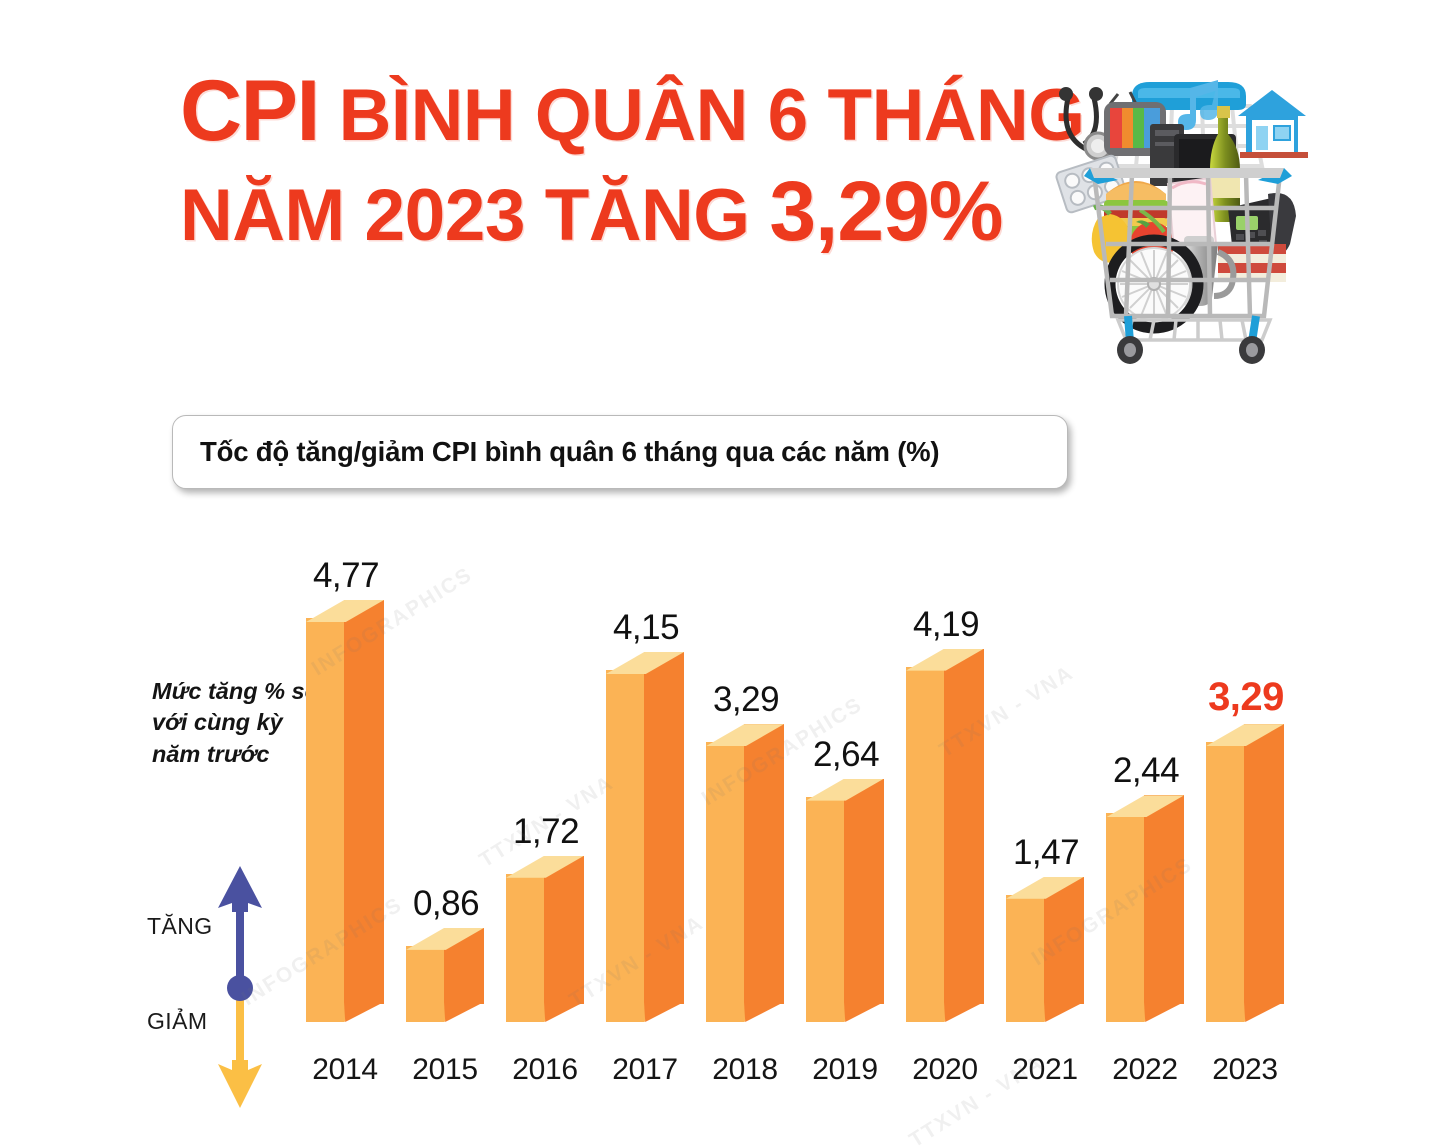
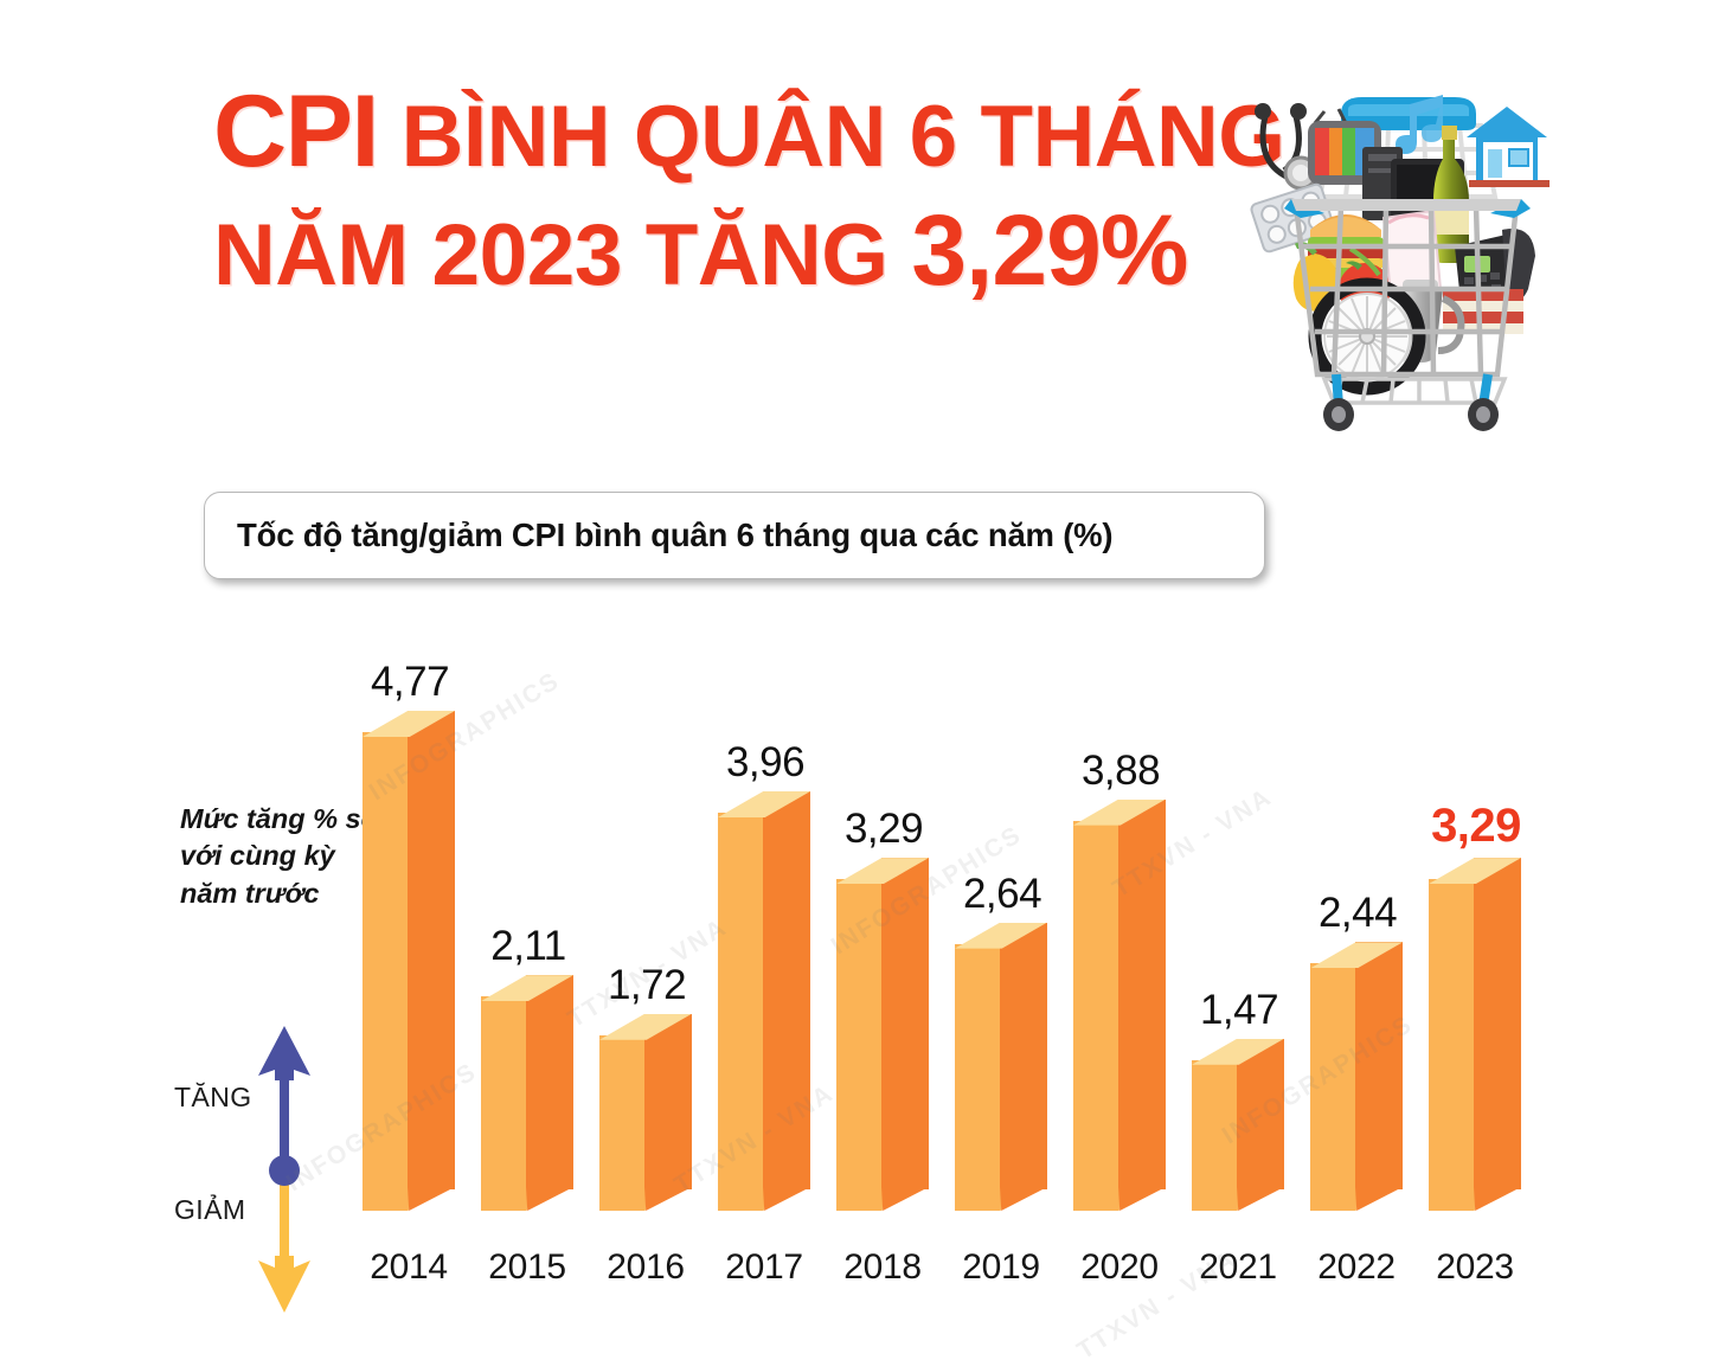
2015: 0,86 -> 2,11
2017: 4,15 -> 3,96
2020: 4,19 -> 3,88
